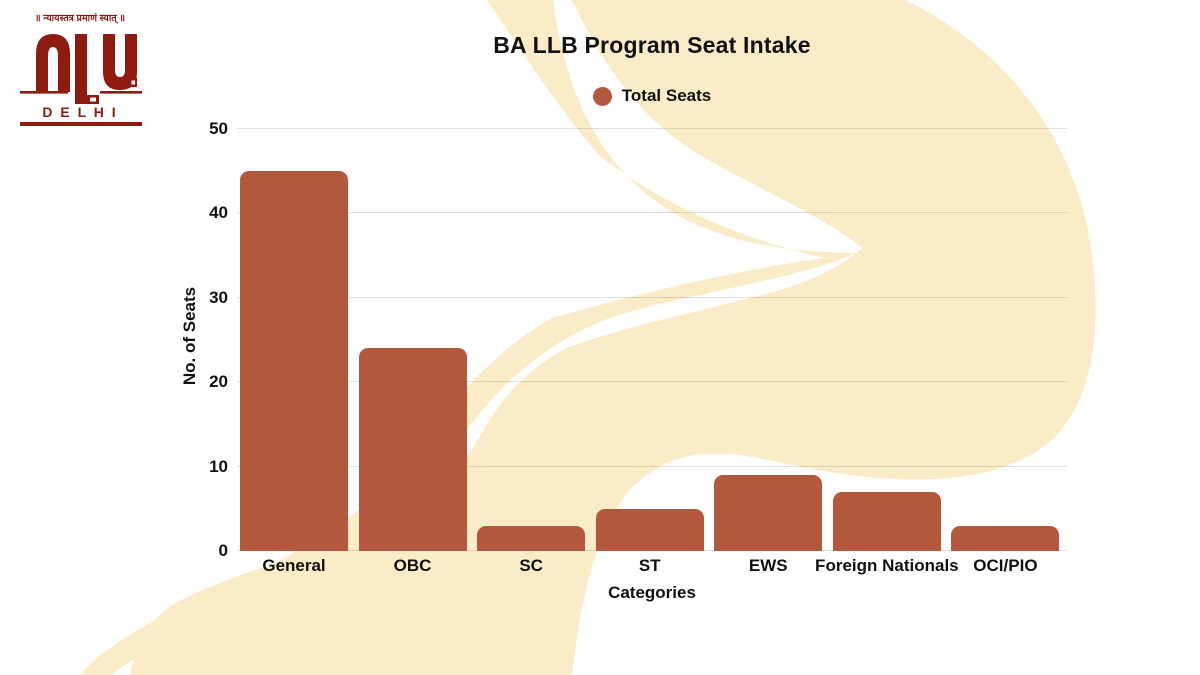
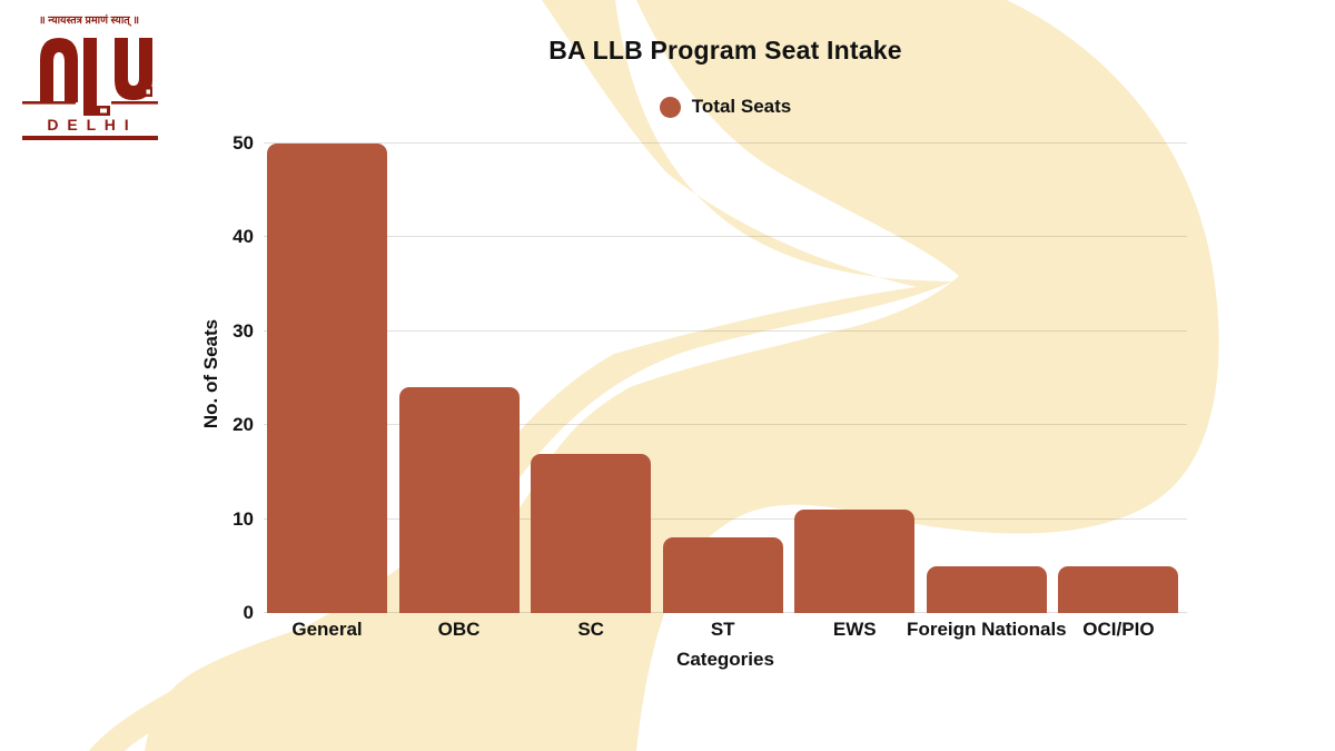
General: 45 -> 50
SC: 3 -> 17
ST: 5 -> 8
EWS: 9 -> 11
Foreign Nationals: 7 -> 5
OCI/PIO: 3 -> 5
